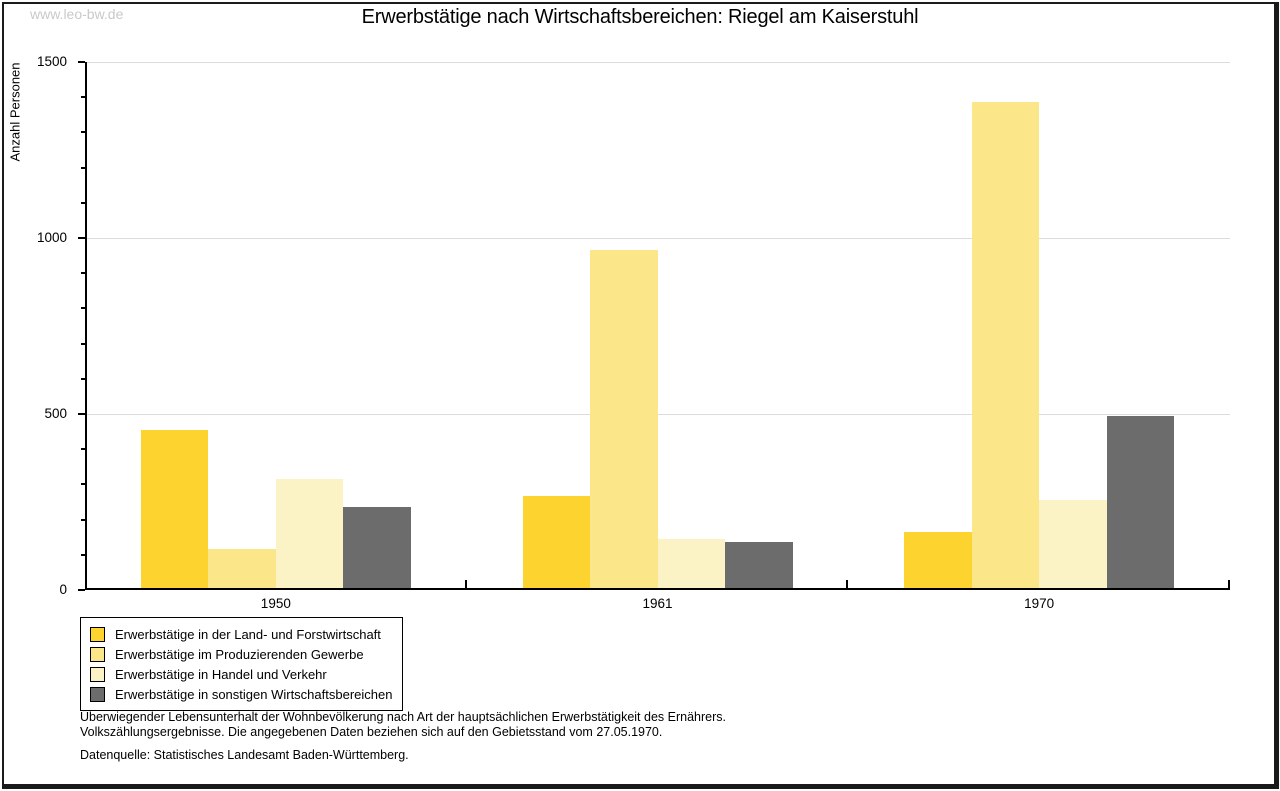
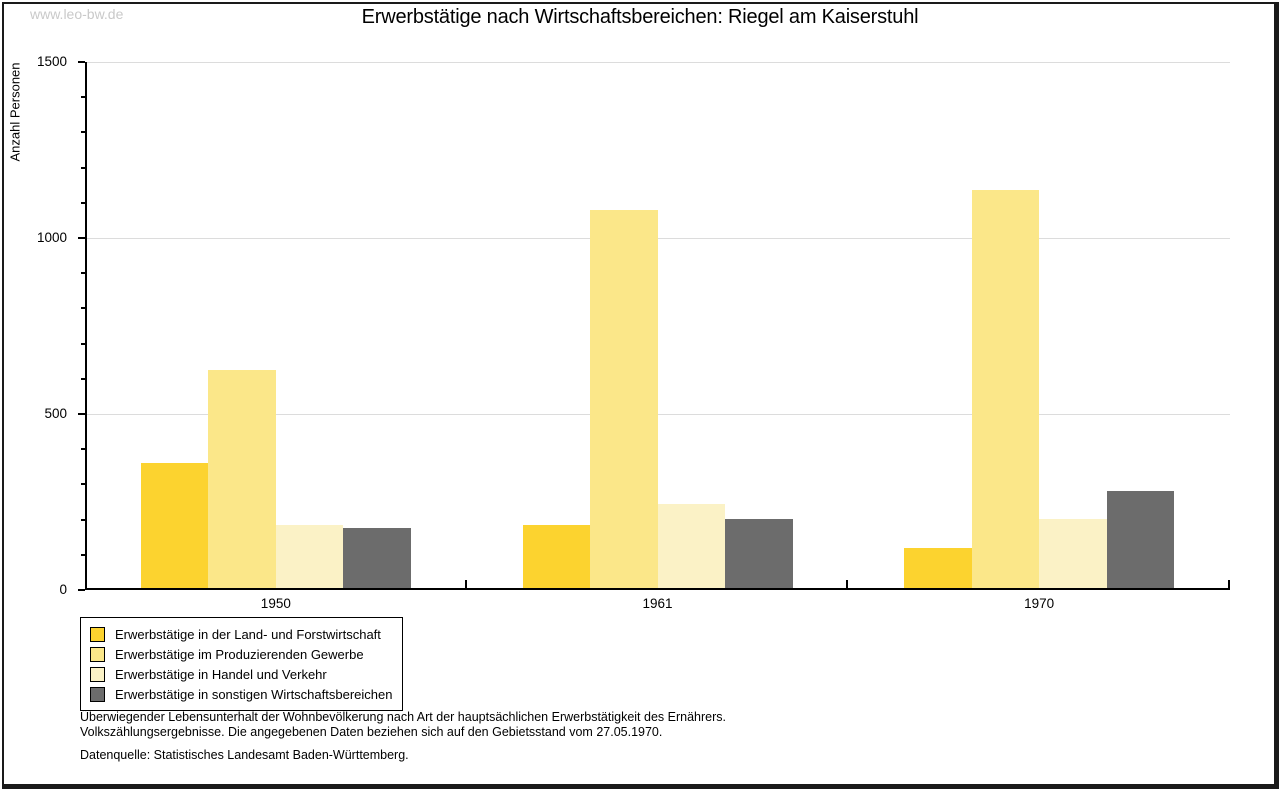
Erwerbstätige in der Land- und Forstwirtschaft/1950: 450 -> 360
Erwerbstätige im Produzierenden Gewerbe/1950: 110 -> 620
Erwerbstätige in Handel und Verkehr/1950: 310 -> 180
Erwerbstätige in sonstigen Wirtschaftsbereichen/1950: 230 -> 170
Erwerbstätige in der Land- und Forstwirtschaft/1961: 260 -> 180
Erwerbstätige im Produzierenden Gewerbe/1961: 960 -> 1080
Erwerbstätige in Handel und Verkehr/1961: 140 -> 240
Erwerbstätige in sonstigen Wirtschaftsbereichen/1961: 130 -> 200
Erwerbstätige in der Land- und Forstwirtschaft/1970: 160 -> 120
Erwerbstätige im Produzierenden Gewerbe/1970: 1380 -> 1130
Erwerbstätige in Handel und Verkehr/1970: 250 -> 200
Erwerbstätige in sonstigen Wirtschaftsbereichen/1970: 490 -> 280
